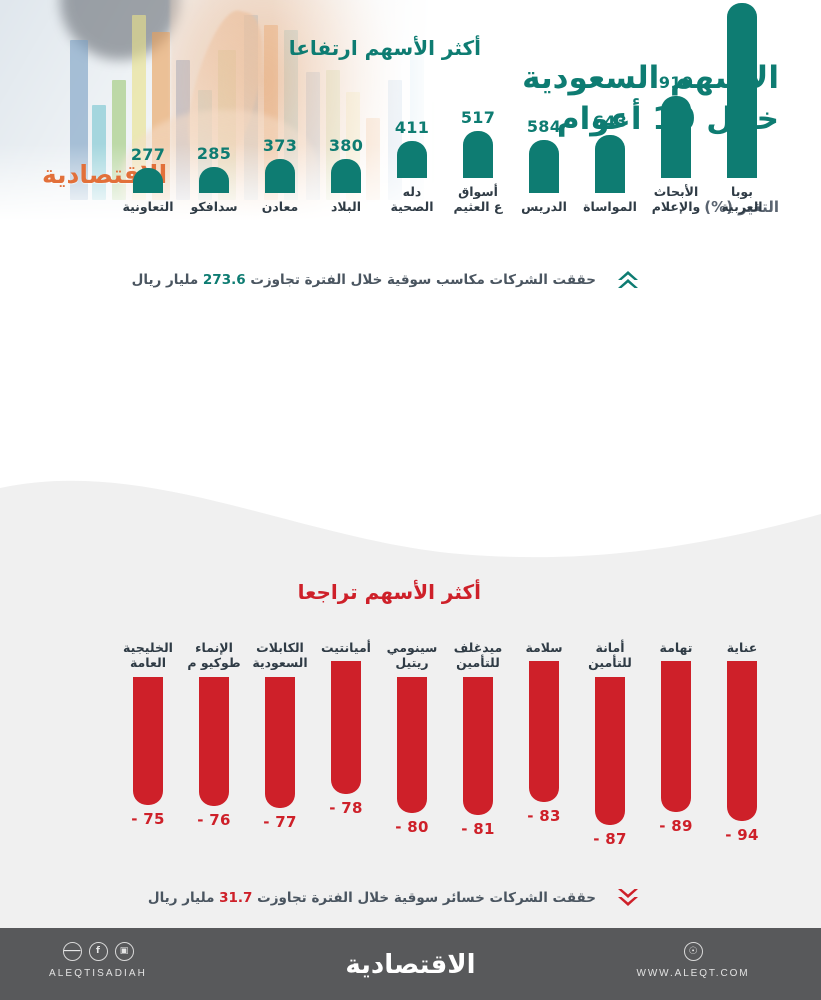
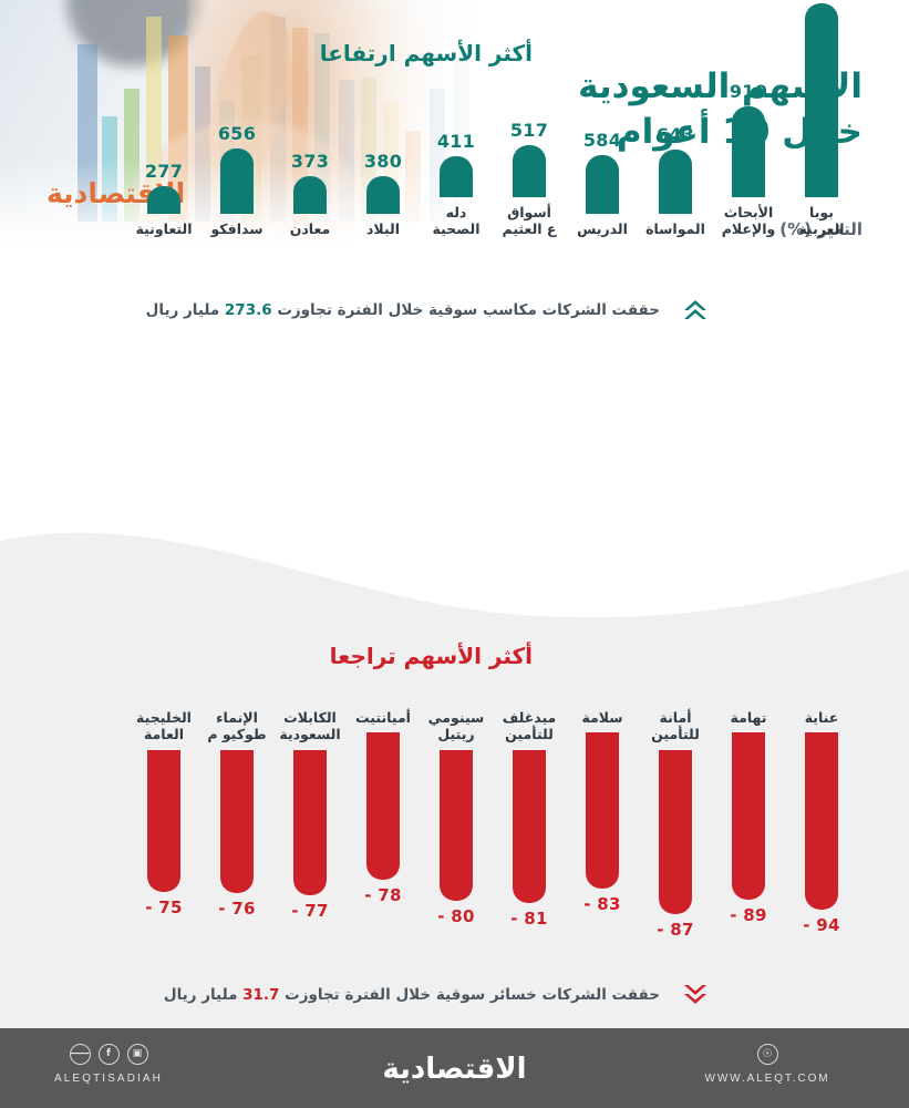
أكثر الأسهم ارتفاعا/سدافكو: 285 -> 656
